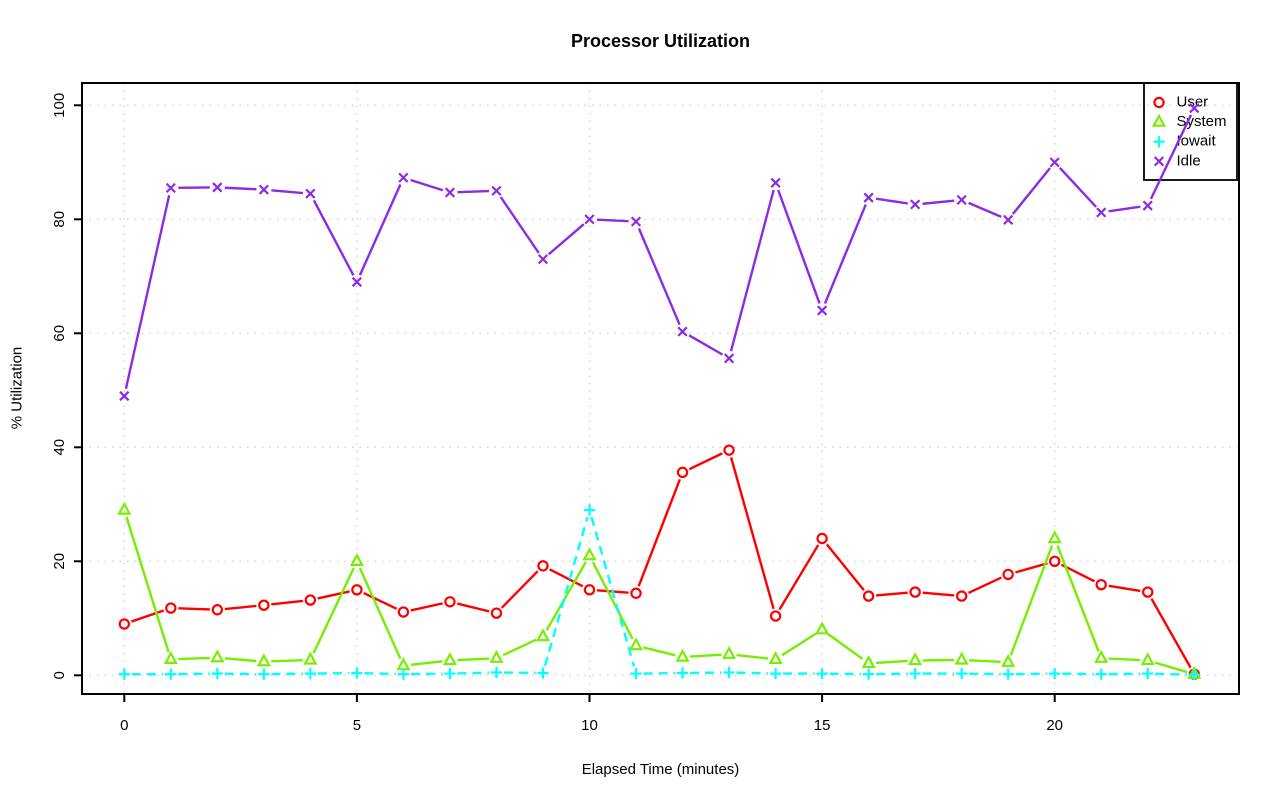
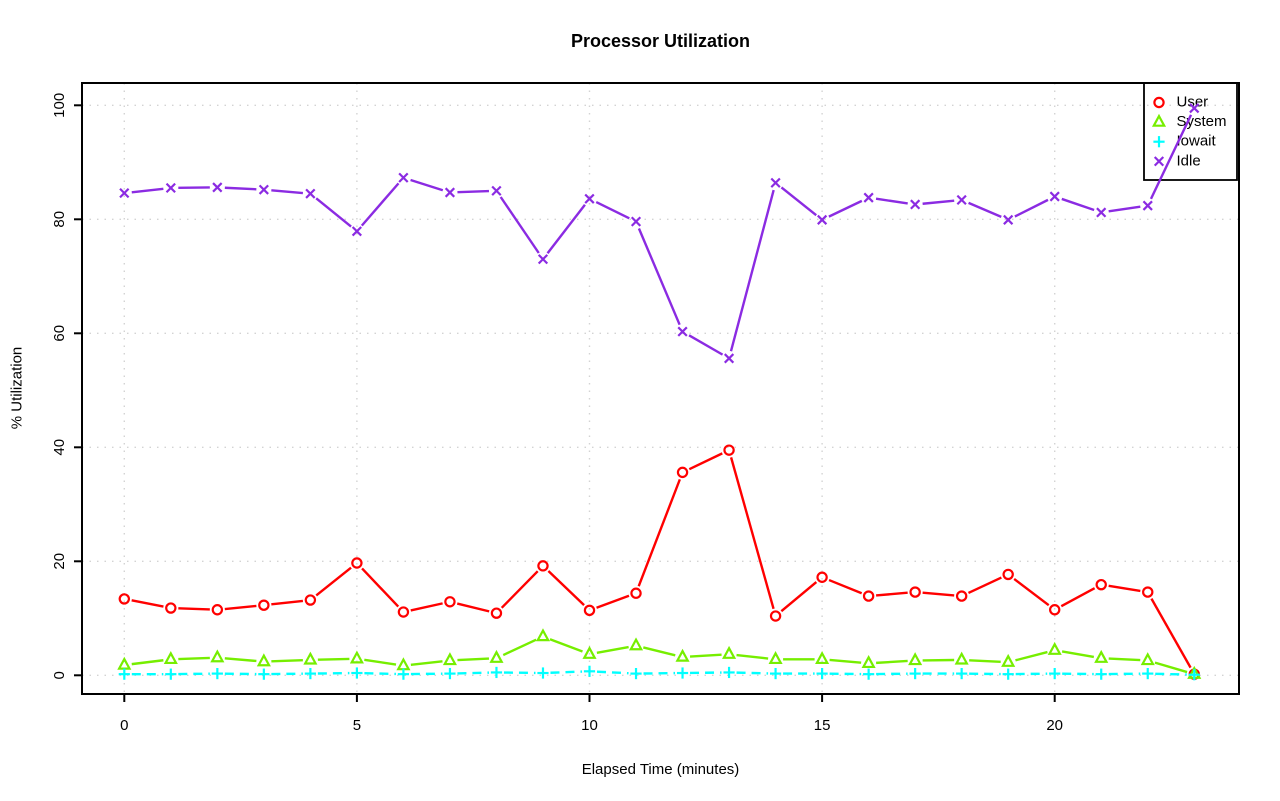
User/0: 9 -> 13
System/0: 29 -> 2
Idle/0: 49 -> 85
User/5: 15 -> 20
System/5: 20 -> 3
Idle/5: 69 -> 78
User/10: 15 -> 11
System/10: 21 -> 4
Iowait/10: 29 -> 1
Idle/10: 80 -> 84
User/15: 24 -> 17
System/15: 8 -> 3
Idle/15: 64 -> 80
User/20: 20 -> 12
System/20: 24 -> 4
Idle/20: 90 -> 84
